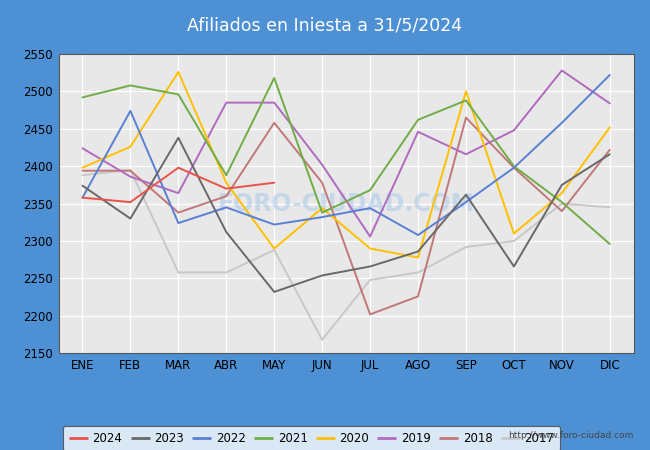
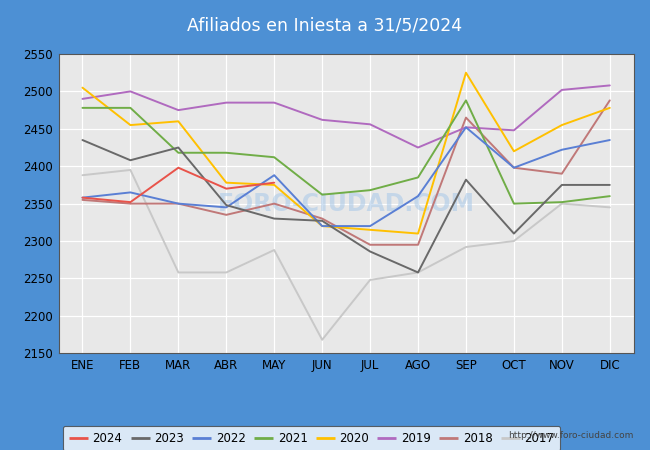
2023/ENE: 2374 -> 2435
2021/ENE: 2492 -> 2478
2020/ENE: 2398 -> 2505
2019/ENE: 2424 -> 2490
2018/ENE: 2394 -> 2355
2023/FEB: 2330 -> 2408
2022/FEB: 2474 -> 2365
2021/FEB: 2508 -> 2478
2020/FEB: 2426 -> 2455
2019/FEB: 2386 -> 2500
2018/FEB: 2394 -> 2350
2023/MAR: 2438 -> 2425
2022/MAR: 2324 -> 2350
2021/MAR: 2496 -> 2418
2020/MAR: 2526 -> 2460
2019/MAR: 2364 -> 2475
2018/MAR: 2338 -> 2350
2023/ABR: 2312 -> 2348
2021/ABR: 2388 -> 2418
2018/ABR: 2360 -> 2335
2023/MAY: 2232 -> 2330
2022/MAY: 2322 -> 2388
2021/MAY: 2518 -> 2412
2020/MAY: 2290 -> 2375
2018/MAY: 2458 -> 2350
2023/JUN: 2254 -> 2327
2022/JUN: 2332 -> 2320
2021/JUN: 2338 -> 2362
2020/JUN: 2344 -> 2320
2019/JUN: 2402 -> 2462
2018/JUN: 2378 -> 2330
2023/JUL: 2266 -> 2286
2022/JUL: 2344 -> 2320
2020/JUL: 2290 -> 2315
2019/JUL: 2306 -> 2456
2018/JUL: 2202 -> 2295
2023/AGO: 2286 -> 2258
2022/AGO: 2308 -> 2360
2021/AGO: 2462 -> 2385
2020/AGO: 2278 -> 2310
2019/AGO: 2446 -> 2425
2018/AGO: 2226 -> 2295
2023/SEP: 2362 -> 2382
2022/SEP: 2352 -> 2452
2020/SEP: 2500 -> 2525
2019/SEP: 2416 -> 2452
2023/OCT: 2266 -> 2310
2021/OCT: 2400 -> 2350
2020/OCT: 2310 -> 2420
2022/NOV: 2458 -> 2422
2020/NOV: 2364 -> 2455
2019/NOV: 2528 -> 2502
2018/NOV: 2340 -> 2390
2023/DIC: 2416 -> 2375
2022/DIC: 2522 -> 2435
2021/DIC: 2296 -> 2360
2020/DIC: 2452 -> 2478
2019/DIC: 2484 -> 2508
2018/DIC: 2422 -> 2488
